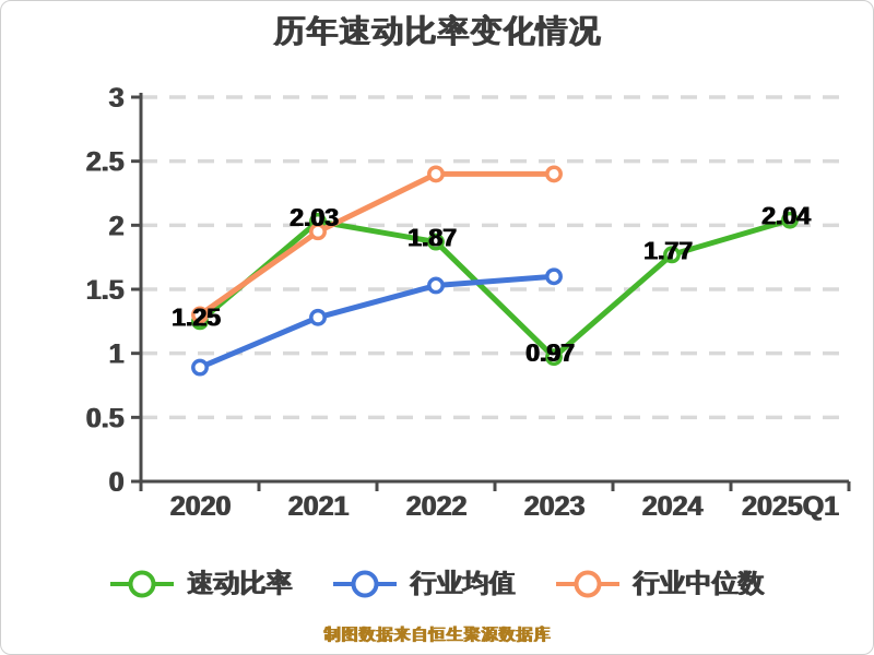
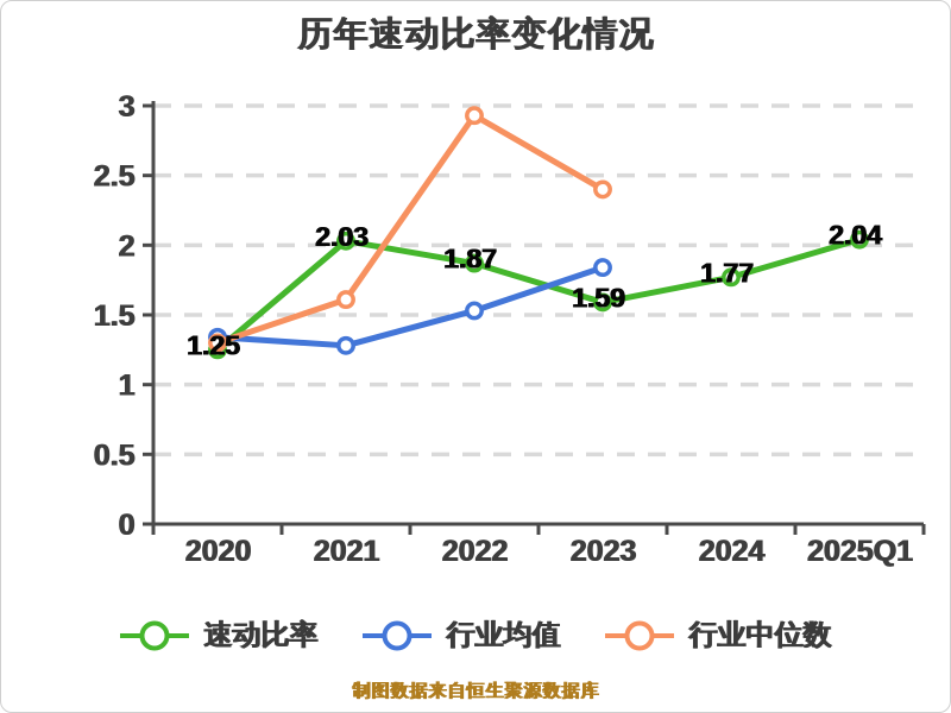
行业均值/2020: 0.89 -> 1.34
行业中位数/2021: 1.95 -> 1.61
行业中位数/2022: 2.40 -> 2.93
速动比率/2023: 0.97 -> 1.59
行业均值/2023: 1.60 -> 1.84
